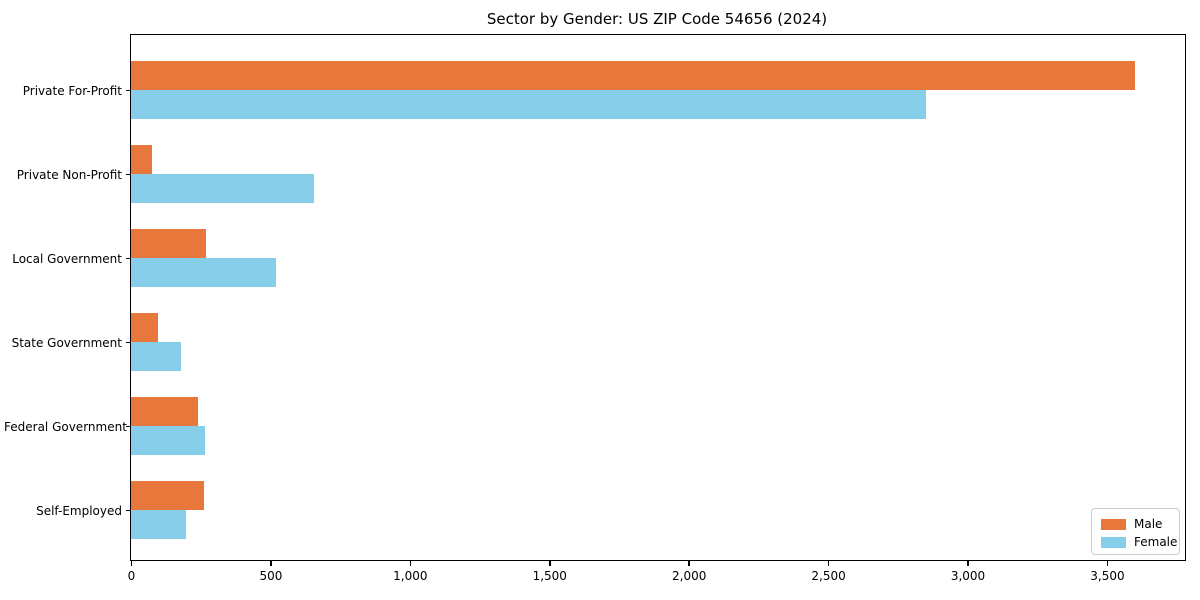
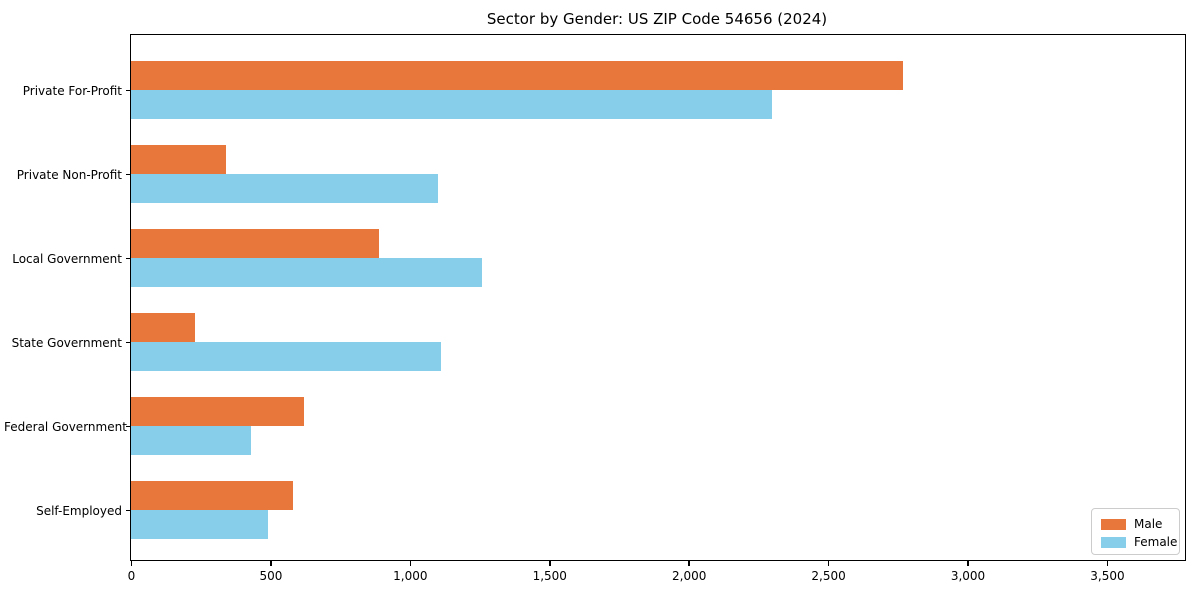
Male/Private For-Profit: 3600 -> 2770
Female/Private For-Profit: 2850 -> 2300
Male/Private Non-Profit: 80 -> 340
Female/Private Non-Profit: 660 -> 1100
Male/Local Government: 270 -> 890
Female/Local Government: 520 -> 1260
Male/State Government: 100 -> 230
Female/State Government: 180 -> 1110
Male/Federal Government: 240 -> 620
Female/Federal Government: 270 -> 430
Male/Self-Employed: 260 -> 580
Female/Self-Employed: 200 -> 490
